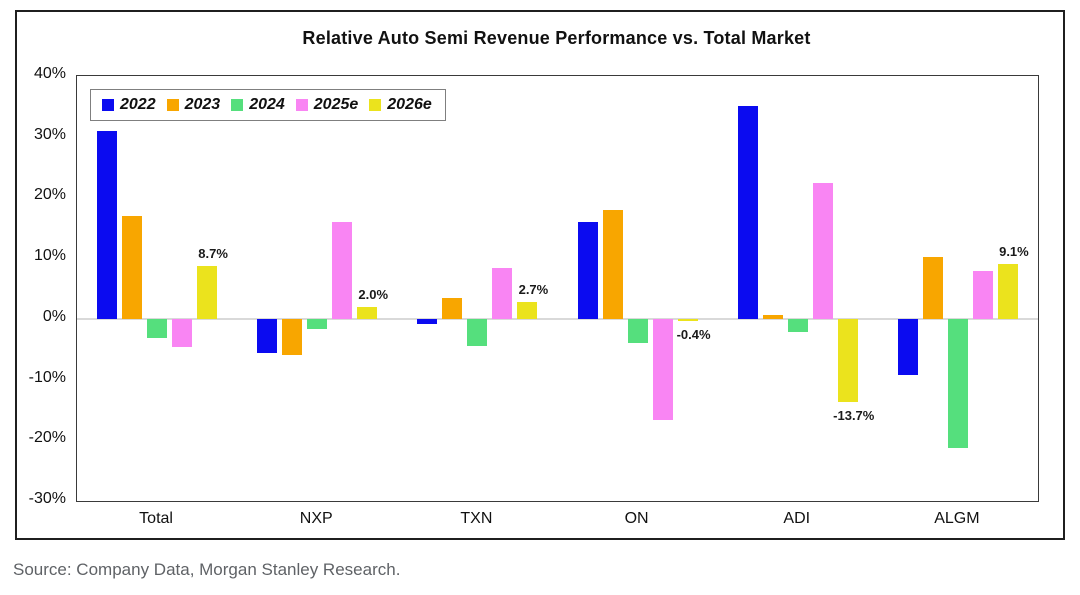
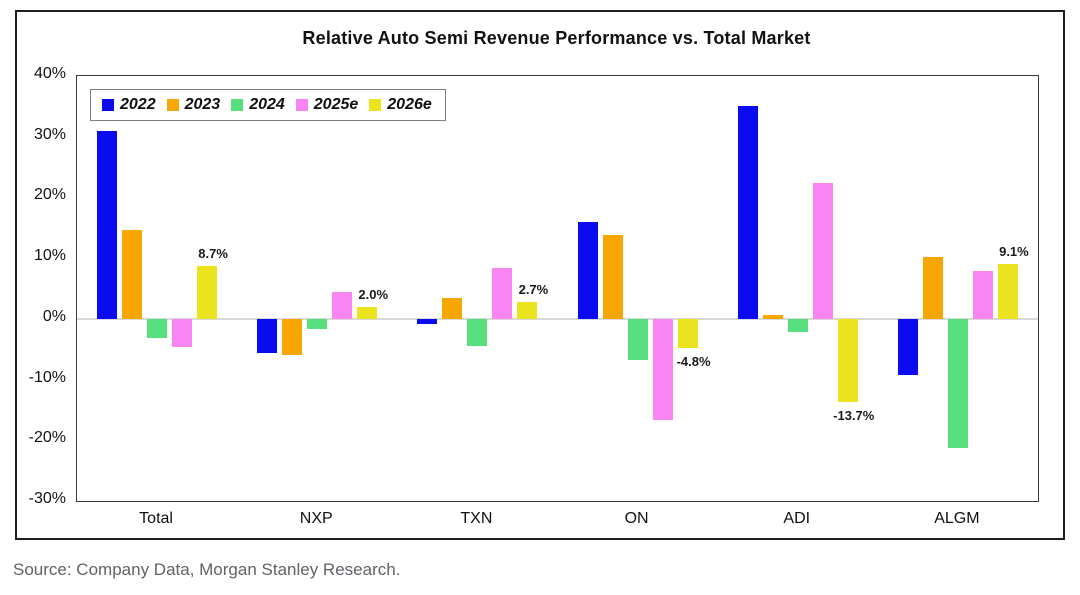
2023/Total: 17% -> 15%
2025e/NXP: 16% -> 4%
2023/ON: 18% -> 14%
2024/ON: -4% -> -7%
2026e/ON: -0.4% -> -4.8%
